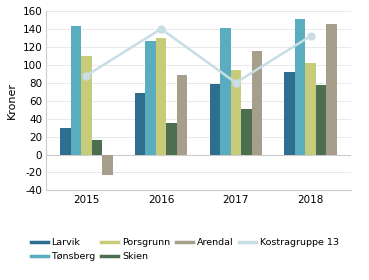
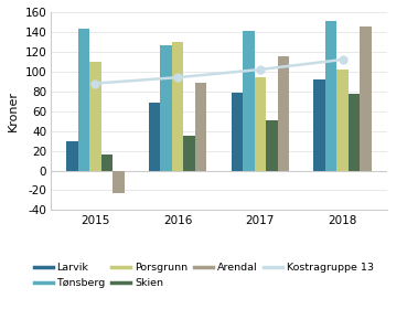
Kostragruppe 13/2016: 140 -> 94
Kostragruppe 13/2017: 80 -> 102
Kostragruppe 13/2018: 132 -> 112
